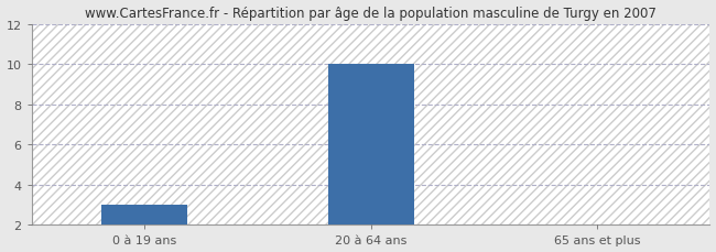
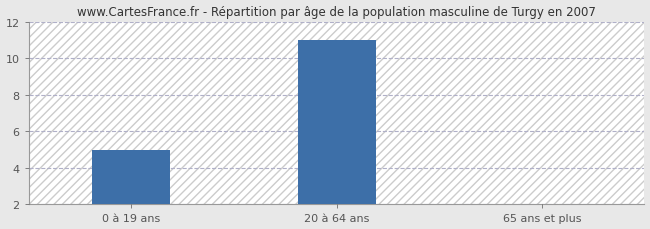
0 à 19 ans: 3 -> 5
20 à 64 ans: 10 -> 11
